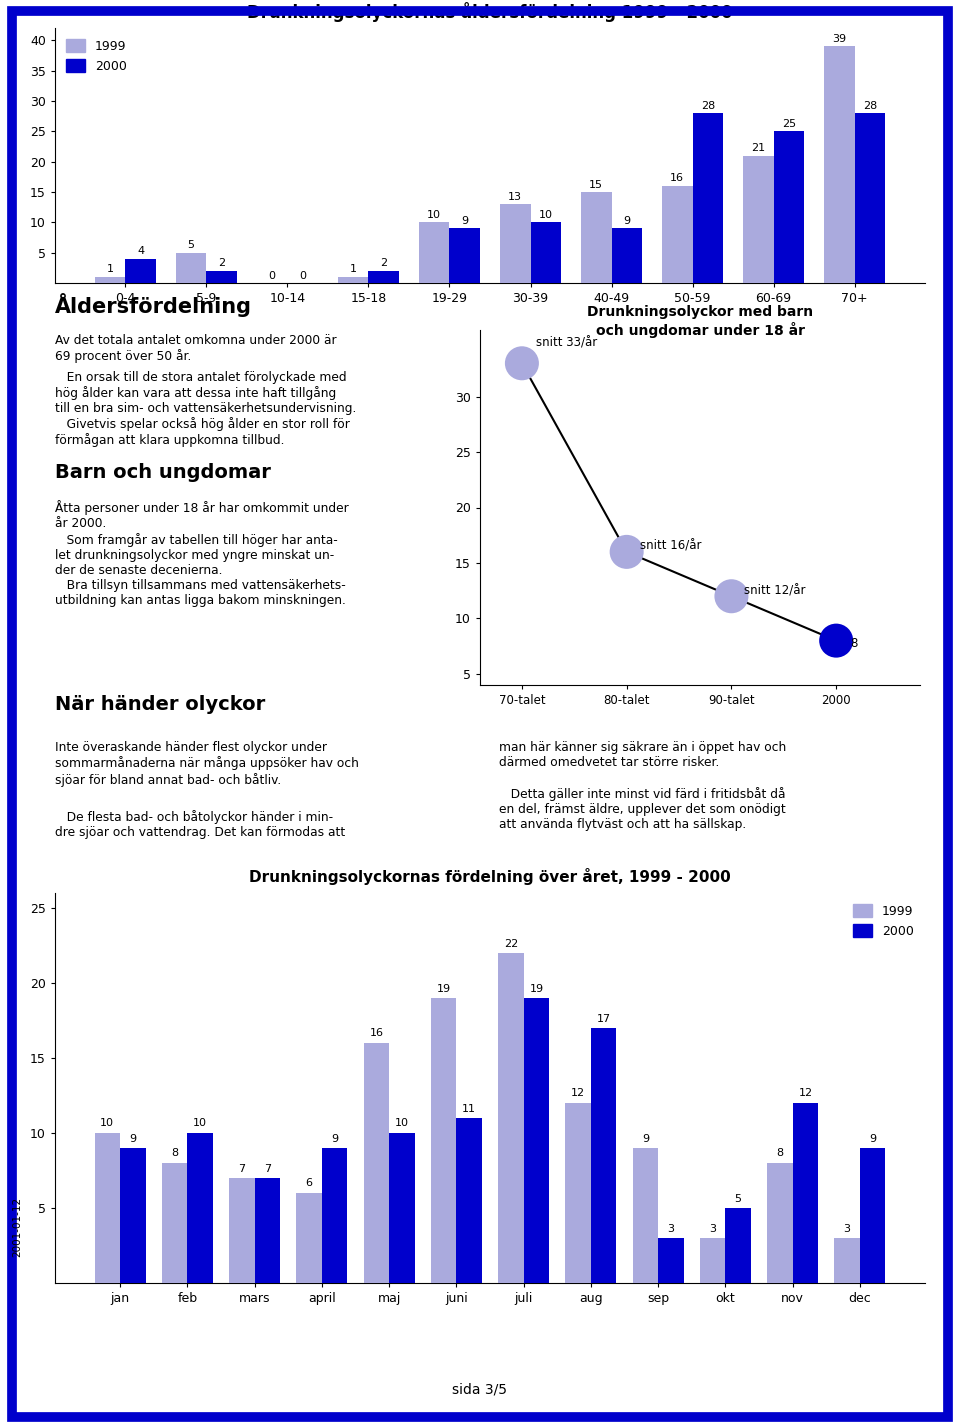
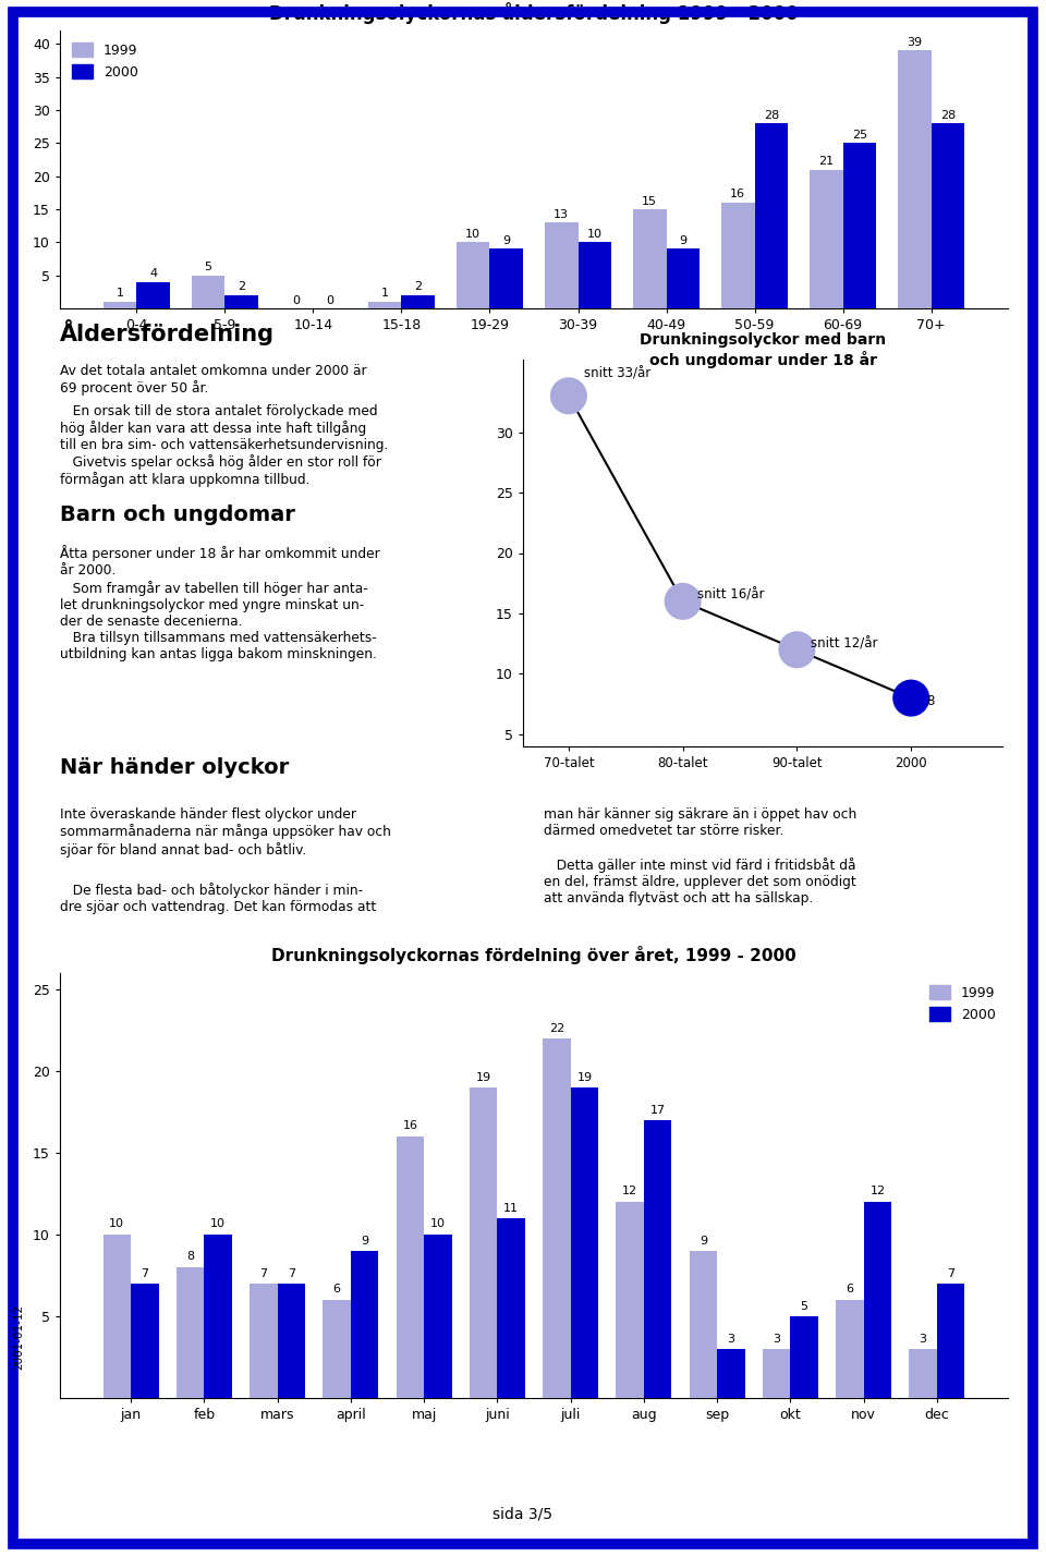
Drunkningsolyckornas fördelning över året, 1999 - 2000/2000/jan: 9 -> 7
Drunkningsolyckornas fördelning över året, 1999 - 2000/1999/nov: 8 -> 6
Drunkningsolyckornas fördelning över året, 1999 - 2000/2000/dec: 9 -> 7
